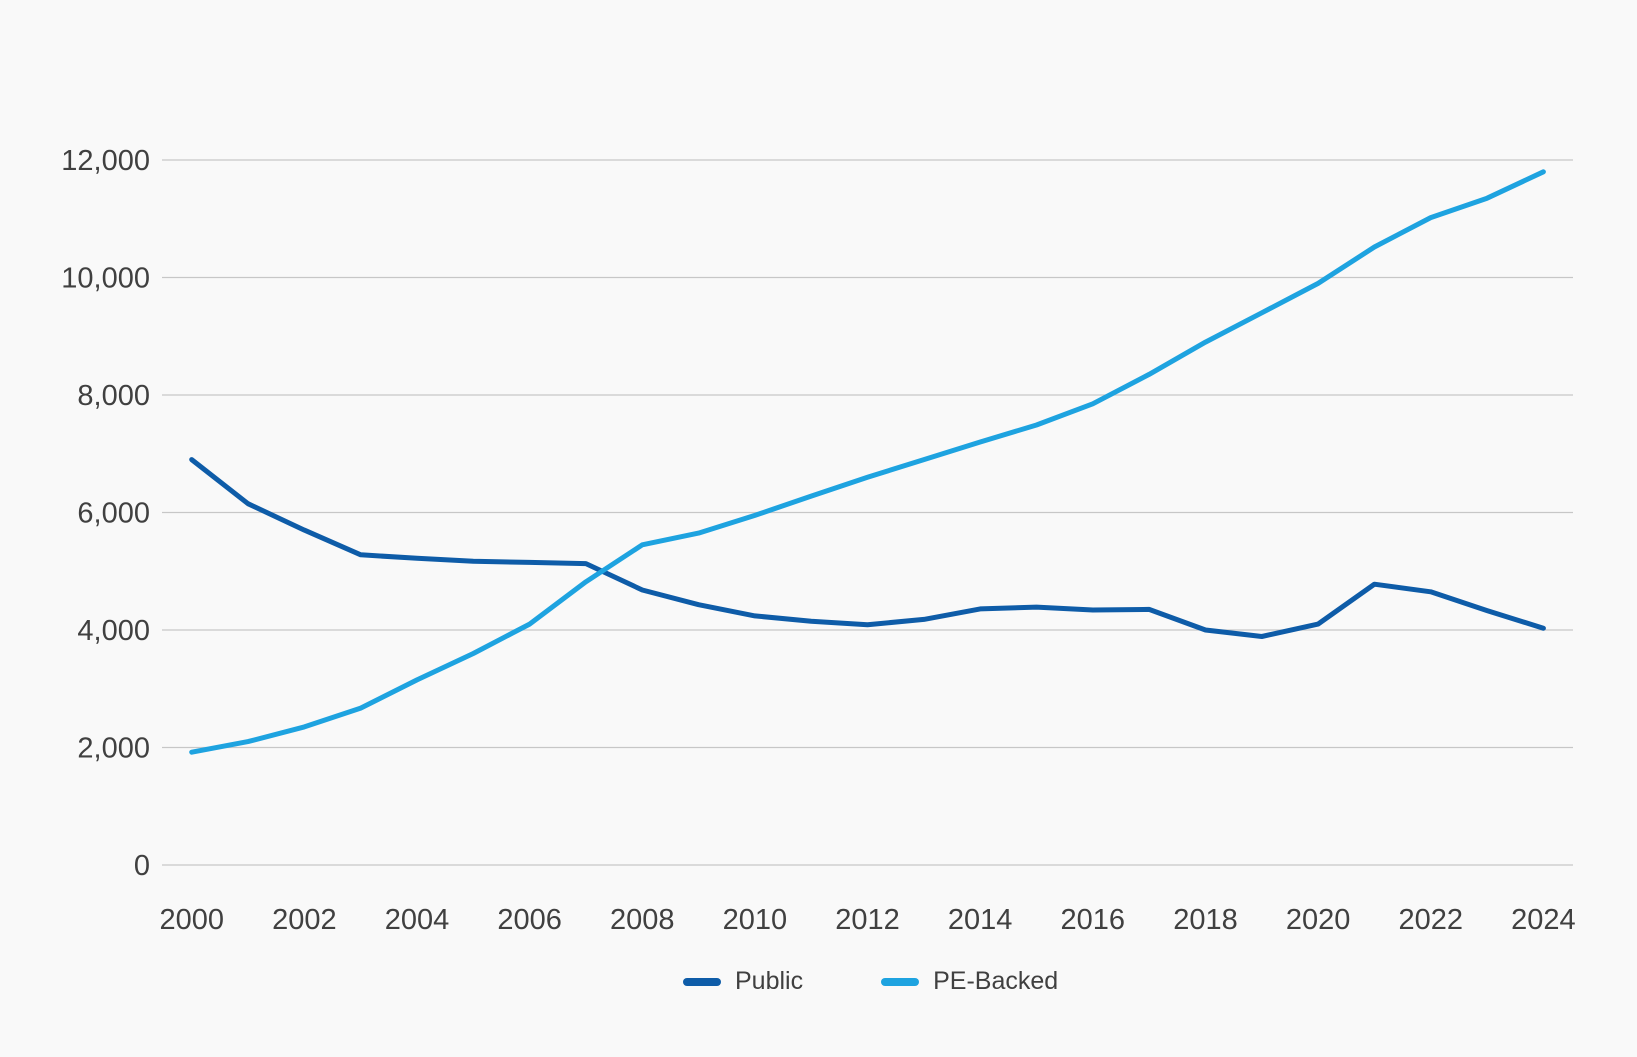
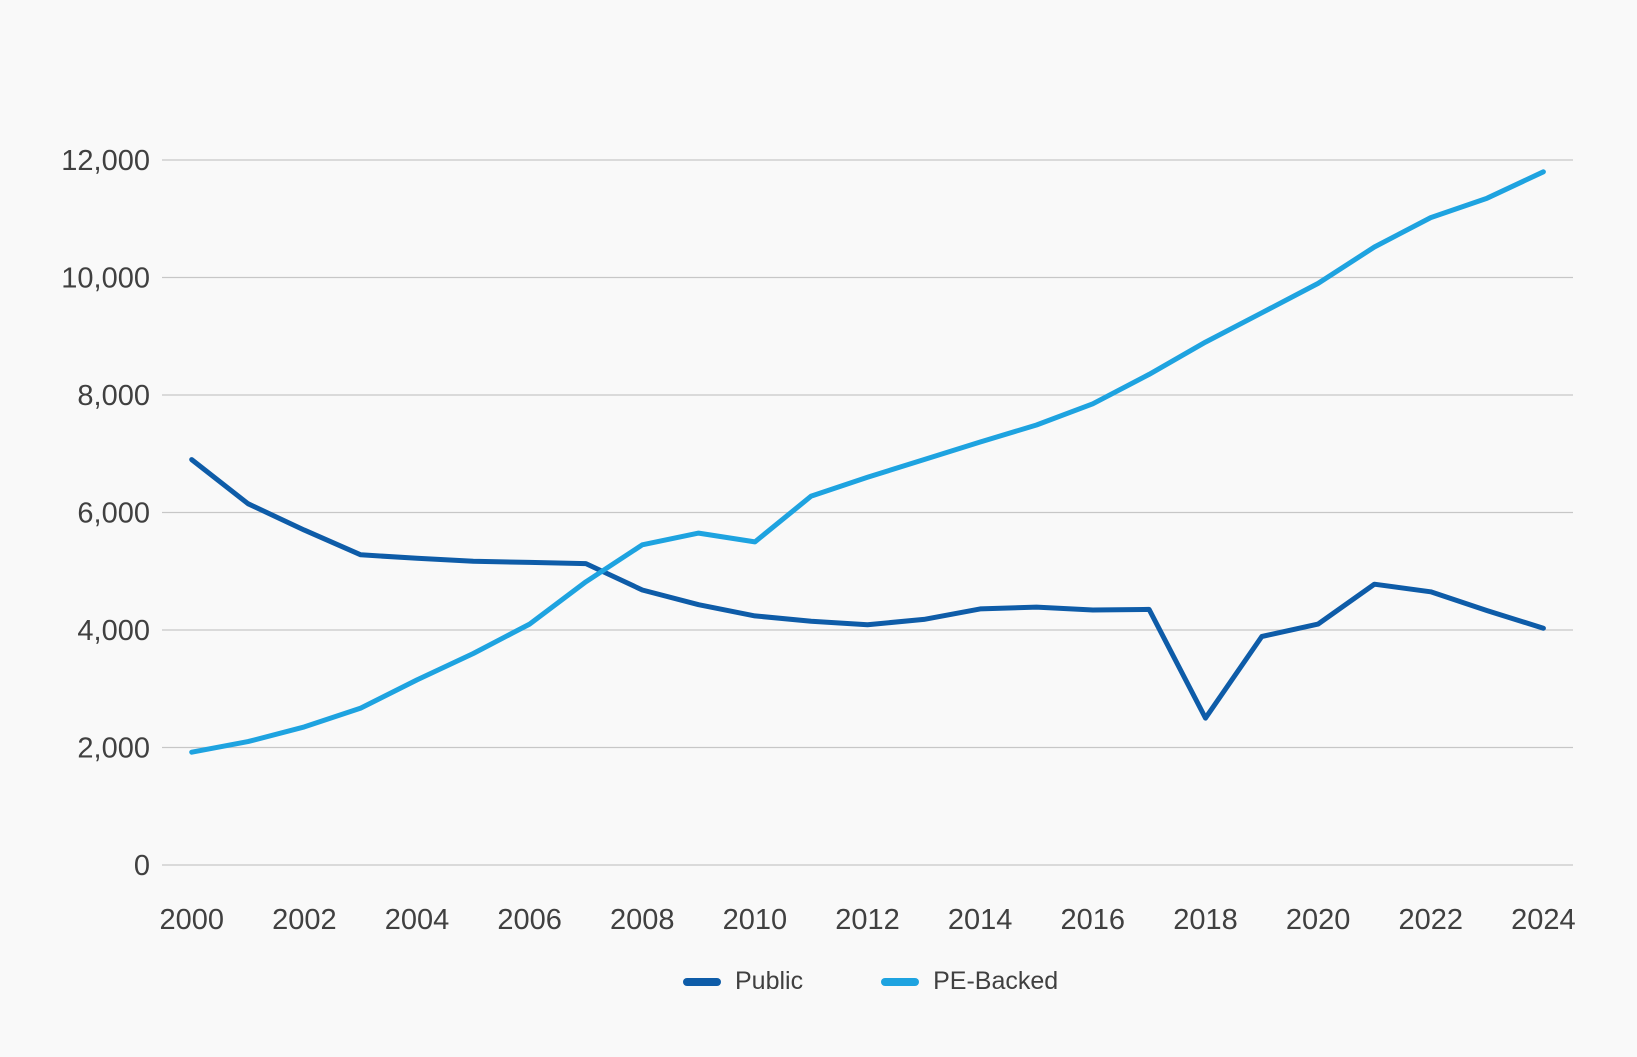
PE-Backed/2010: 6000 -> 5500
Public/2018: 4000 -> 2500
